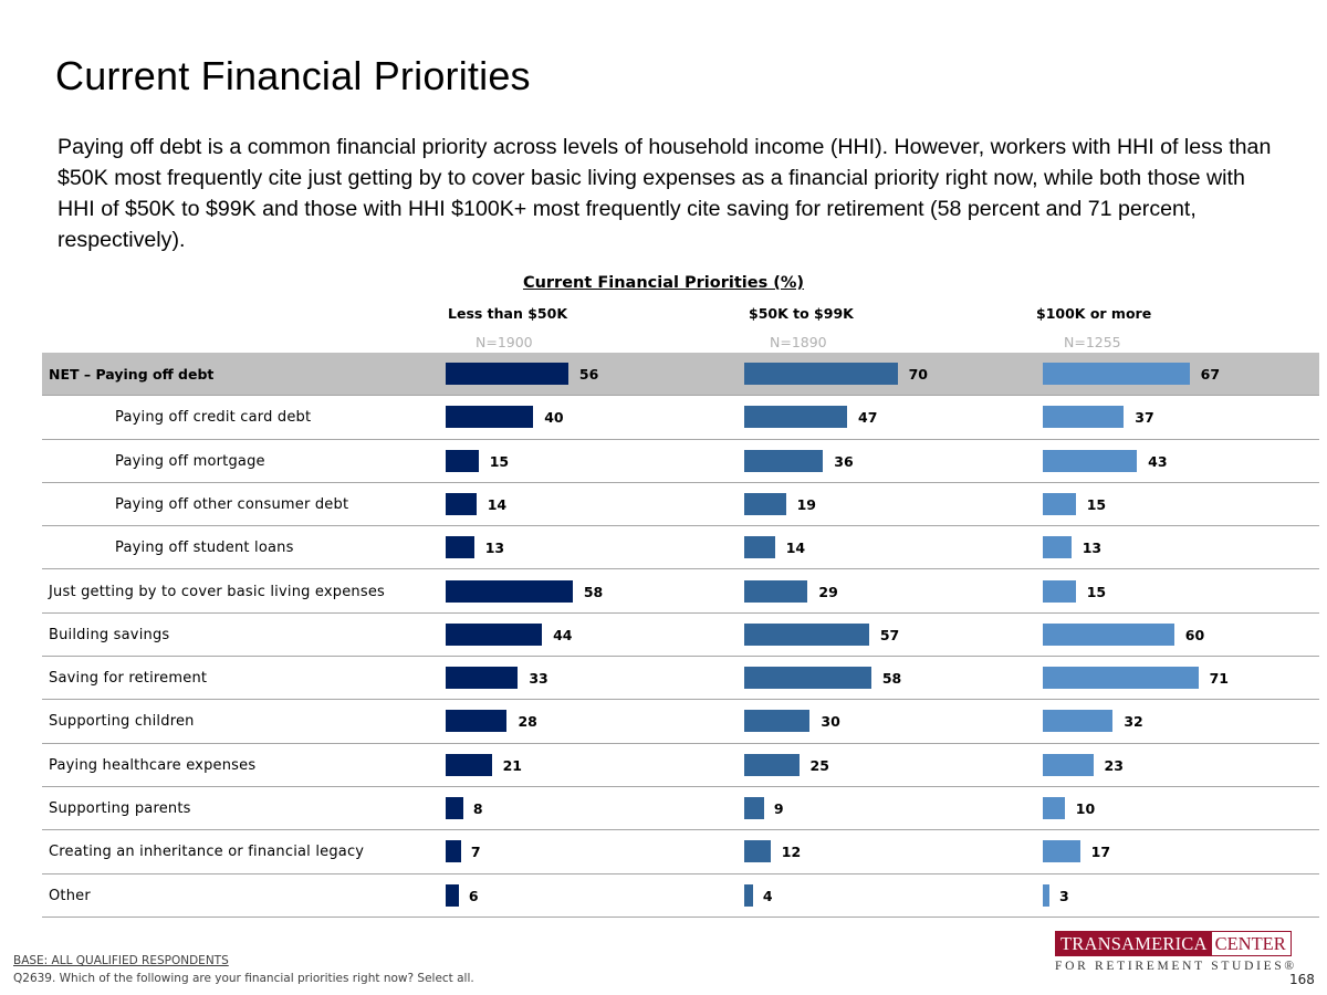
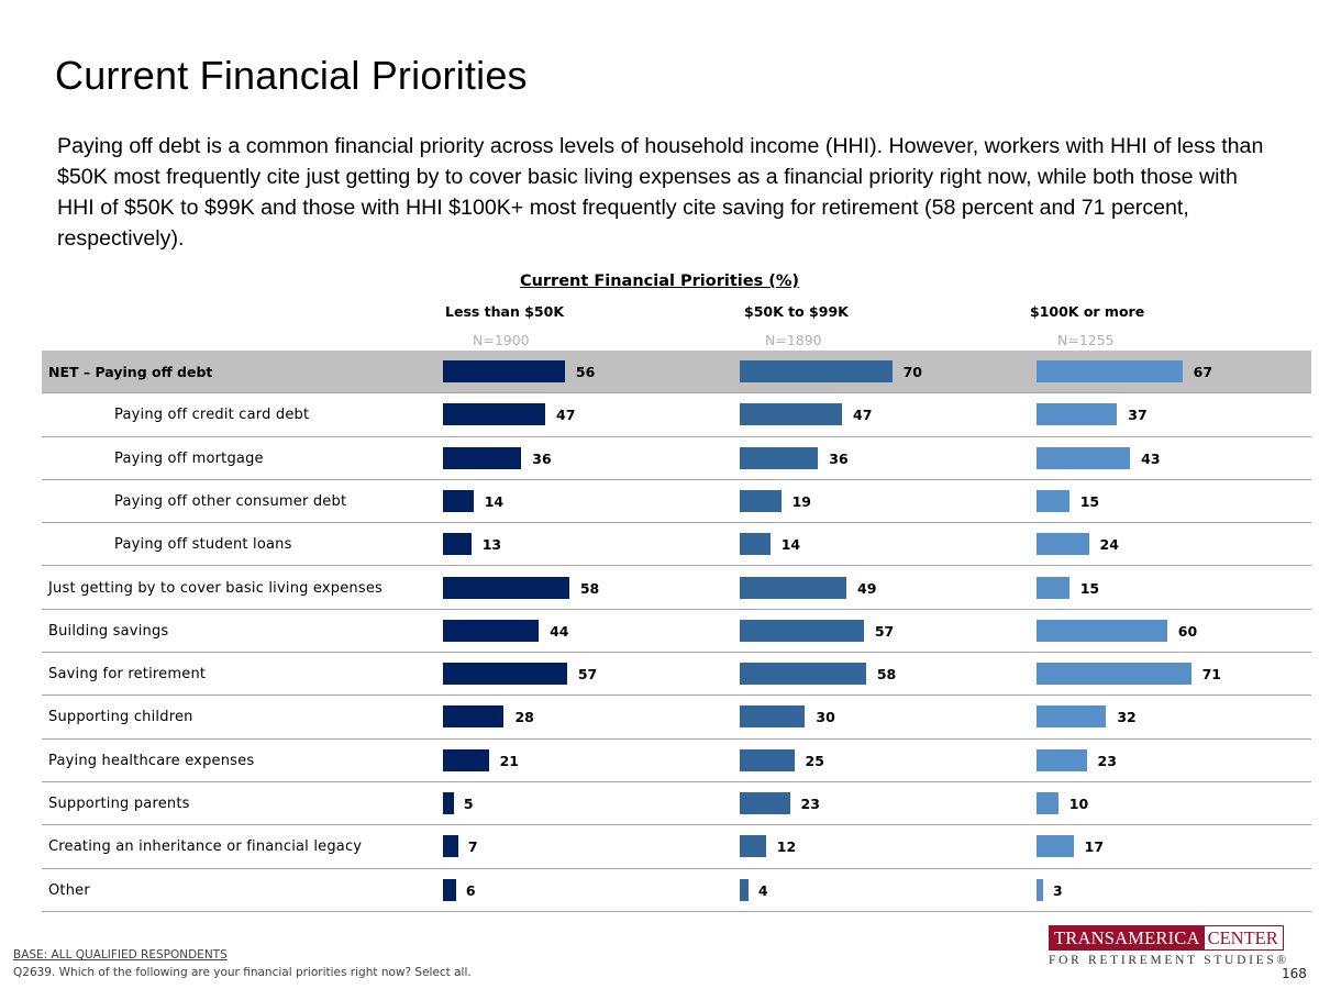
Less than $50K/Paying off credit card debt: 40 -> 47
Less than $50K/Paying off mortgage: 15 -> 36
$100K or more/Paying off student loans: 13 -> 24
$50K to $99K/Just getting by to cover basic living expenses: 29 -> 49
Less than $50K/Saving for retirement: 33 -> 57
Less than $50K/Supporting parents: 8 -> 5
$50K to $99K/Supporting parents: 9 -> 23
